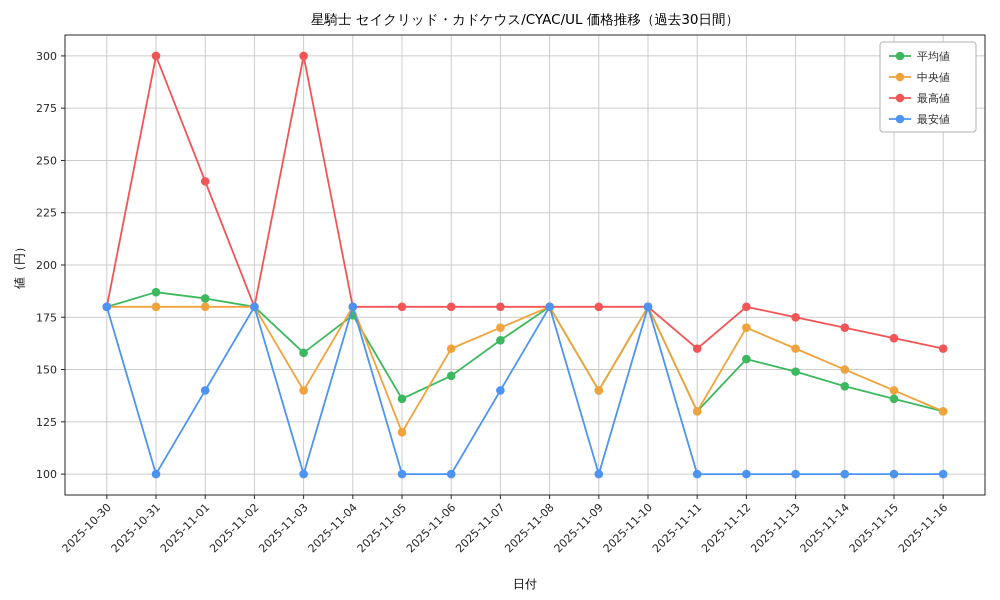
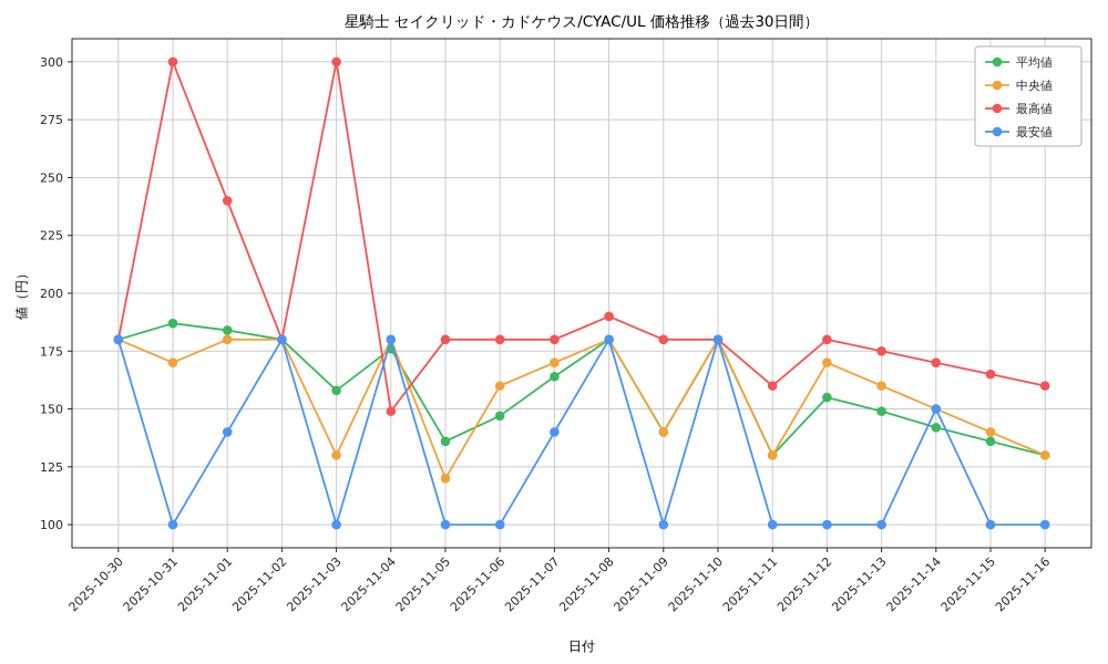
中央値/2025-10-31: 180 -> 170
中央値/2025-11-03: 140 -> 130
最高値/2025-11-04: 180 -> 149
最高値/2025-11-08: 180 -> 190
最安値/2025-11-14: 100 -> 150
